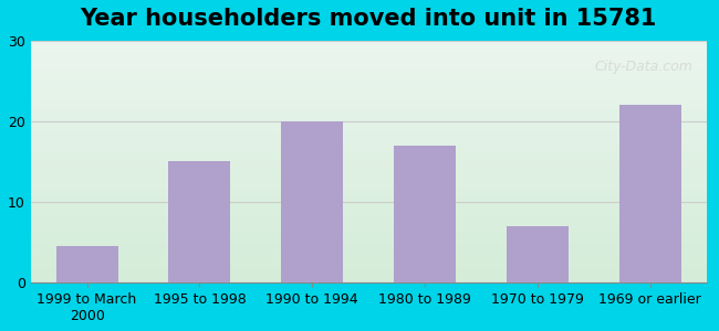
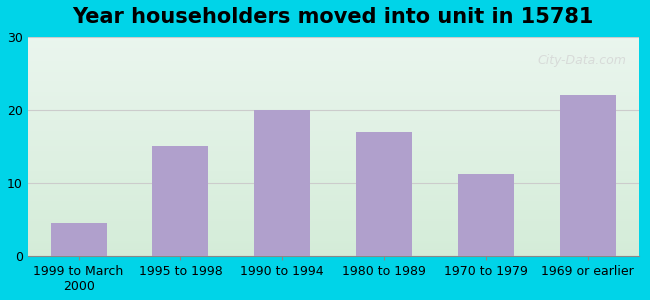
1970 to 1979: 7.0 -> 11.2
